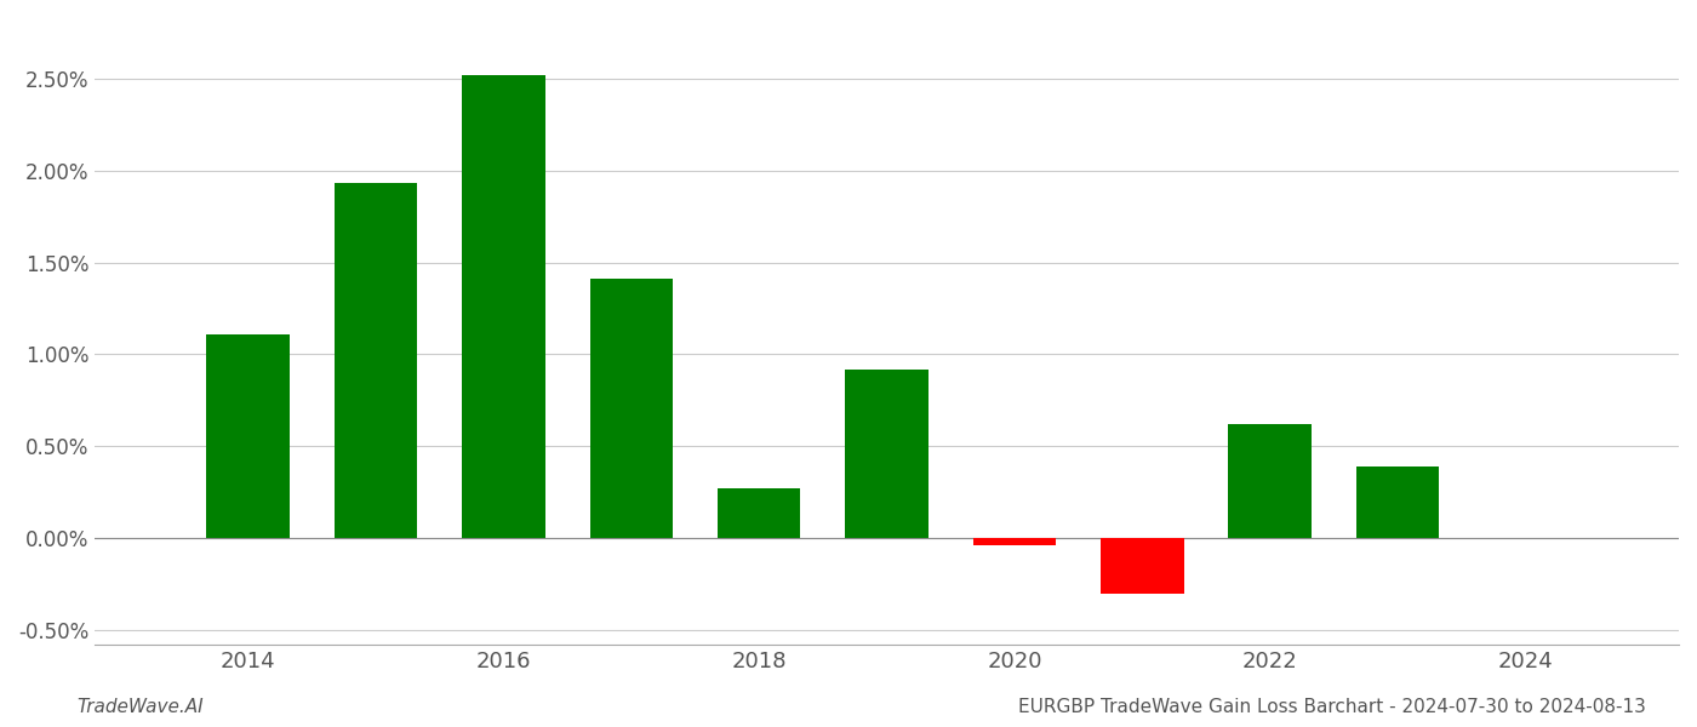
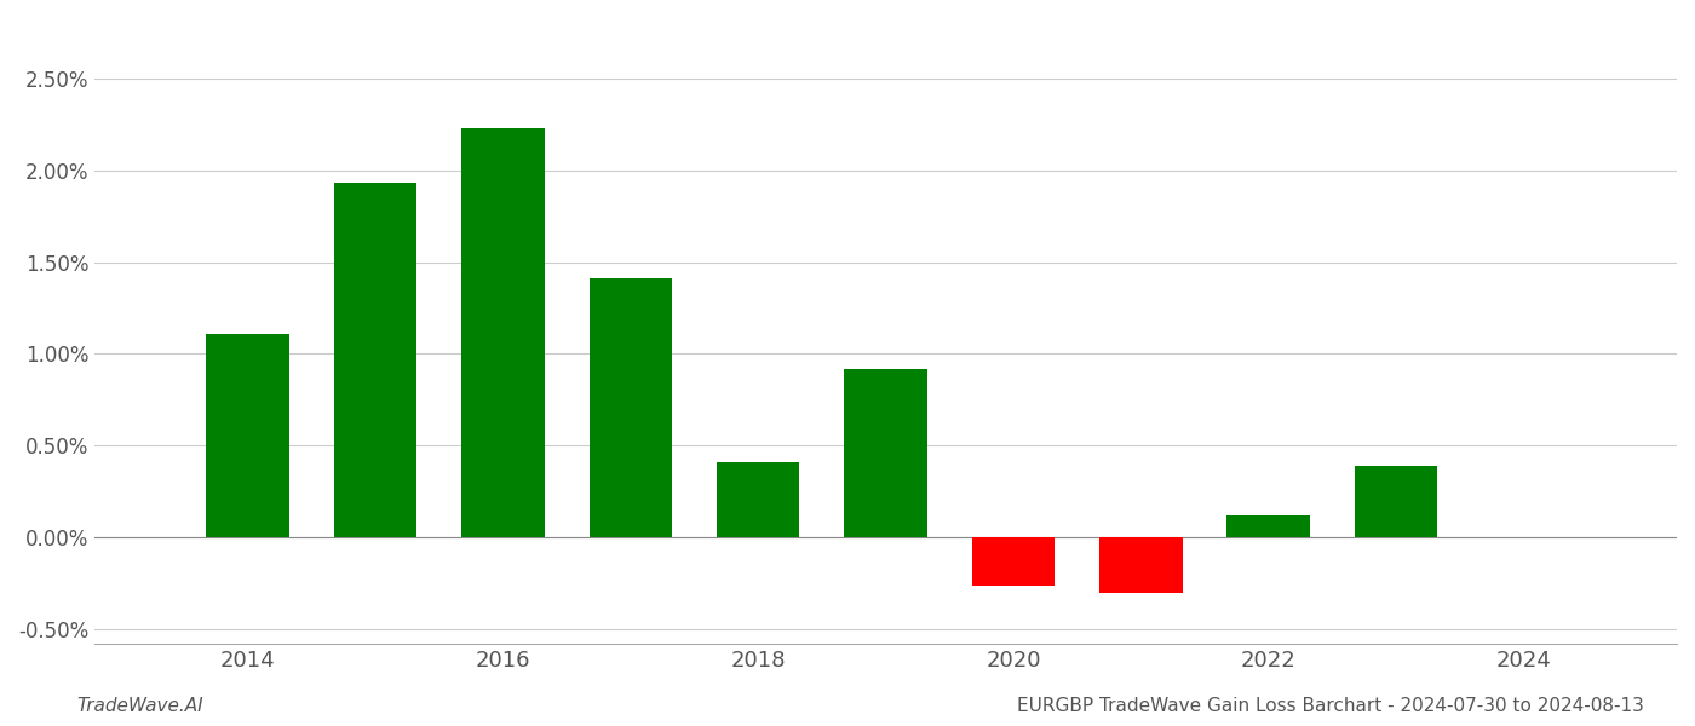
2016: 2.52% -> 2.23%
2018: 0.27% -> 0.41%
2020: -0.04% -> -0.26%
2022: 0.62% -> 0.12%
